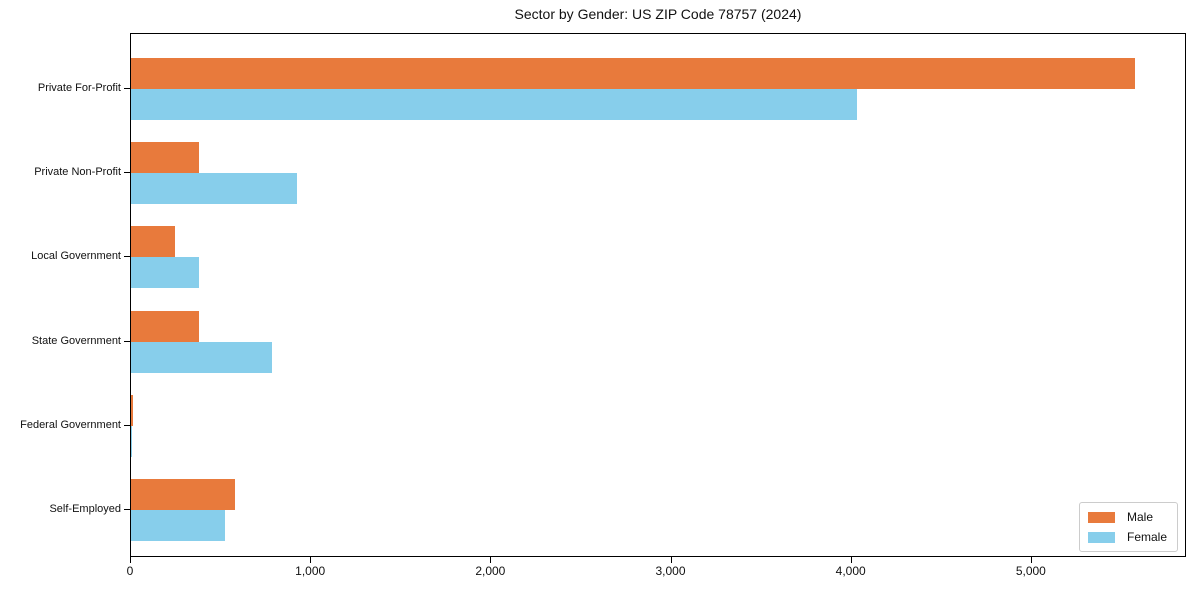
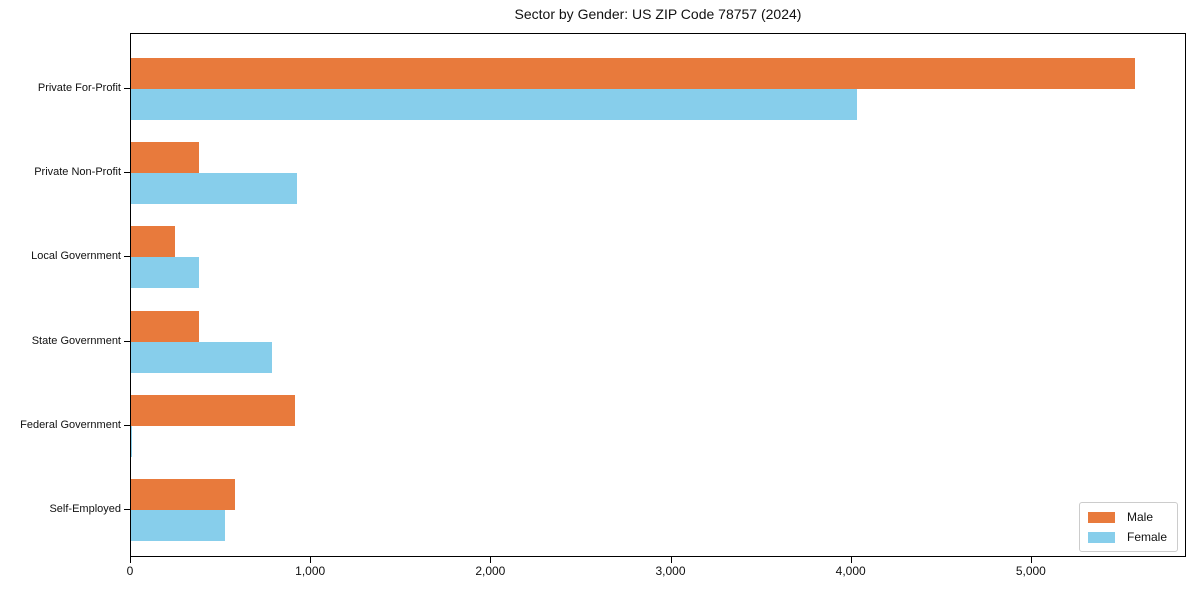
Male/Federal Government: 10 -> 910
